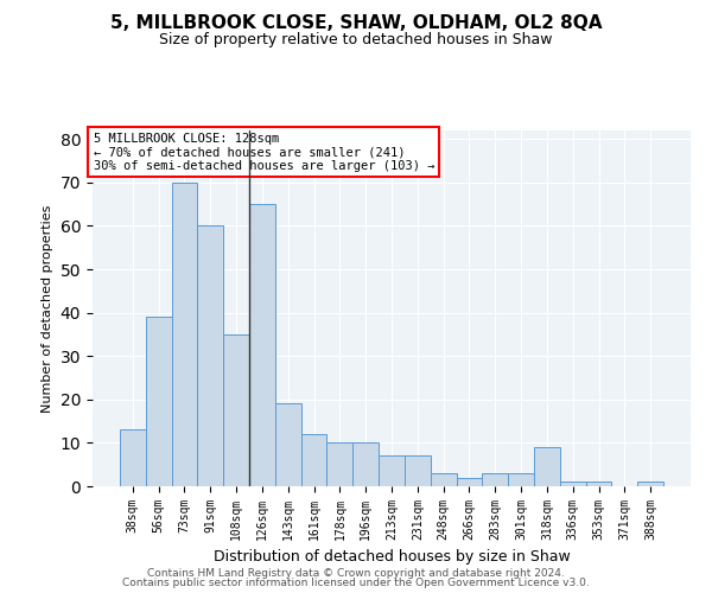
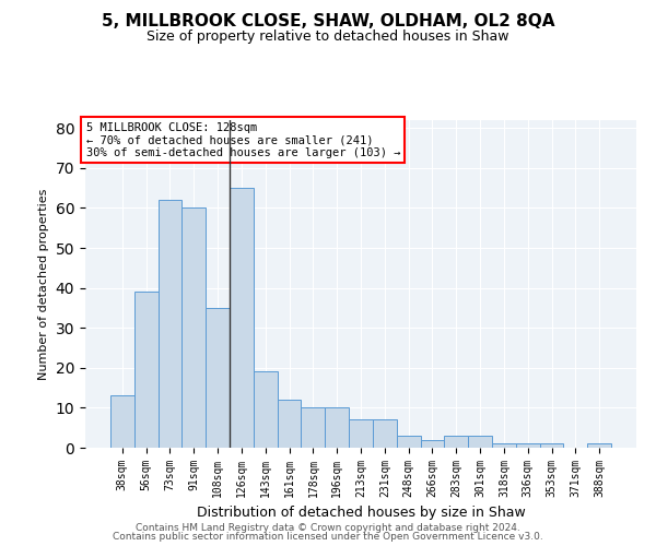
73sqm: 70 -> 62
318sqm: 9 -> 1
